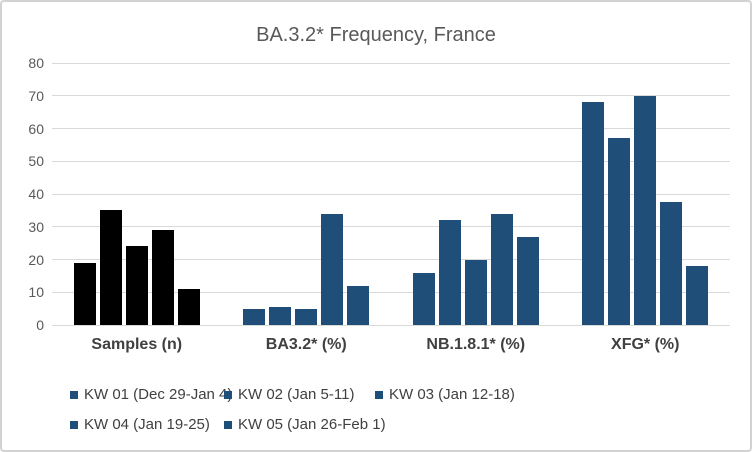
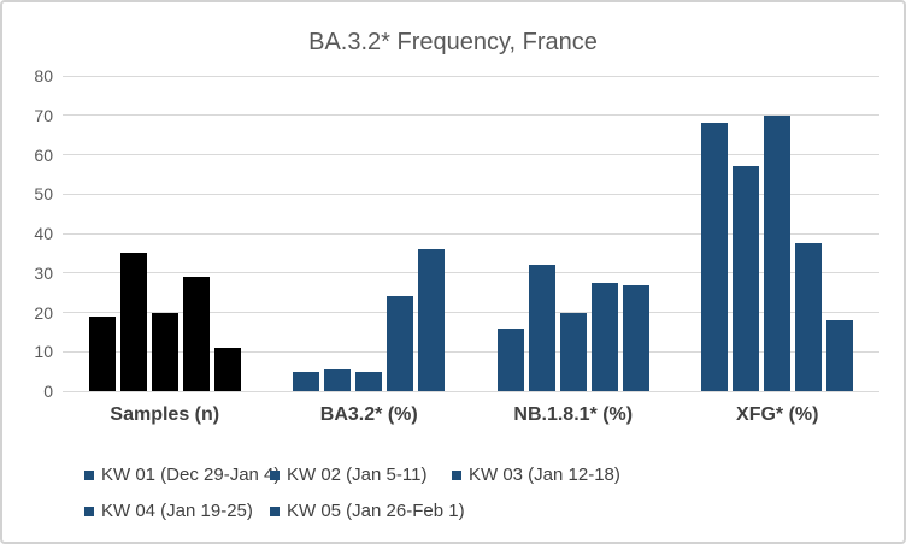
KW 03 (Jan 12-18)/Samples (n): 24 -> 20
KW 04 (Jan 19-25)/BA3.2* (%): 34 -> 24
KW 05 (Jan 26-Feb 1)/BA3.2* (%): 12 -> 36
KW 04 (Jan 19-25)/NB.1.8.1* (%): 34 -> 28
